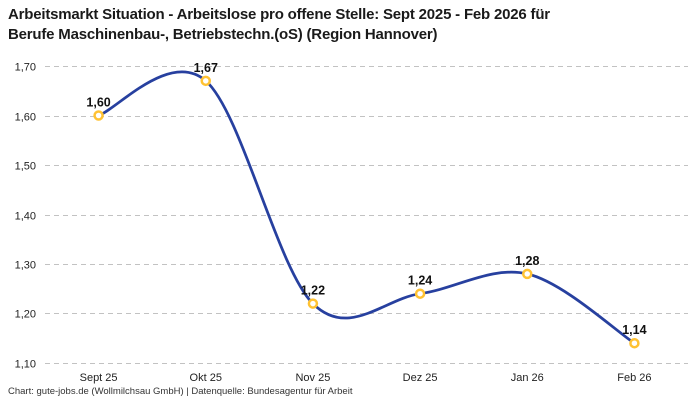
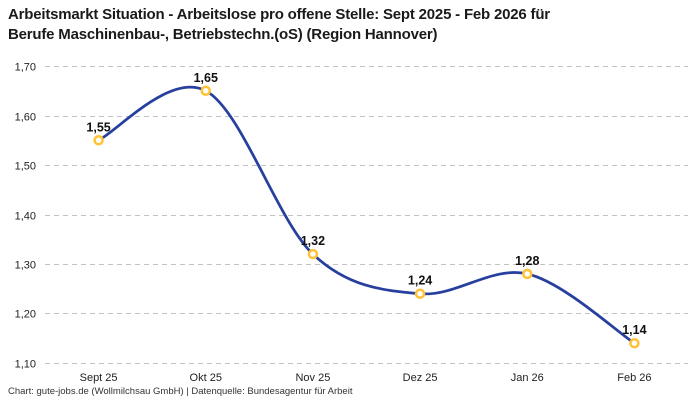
Sept 25: 1,60 -> 1,55
Okt 25: 1,67 -> 1,65
Nov 25: 1,22 -> 1,32
